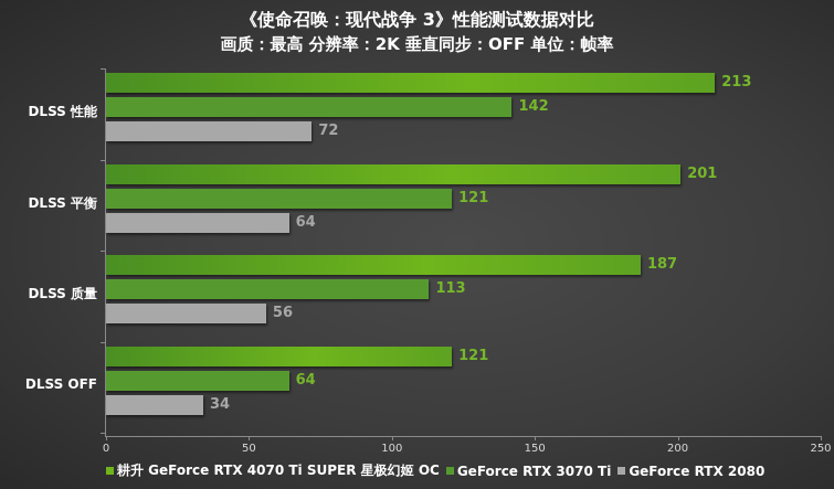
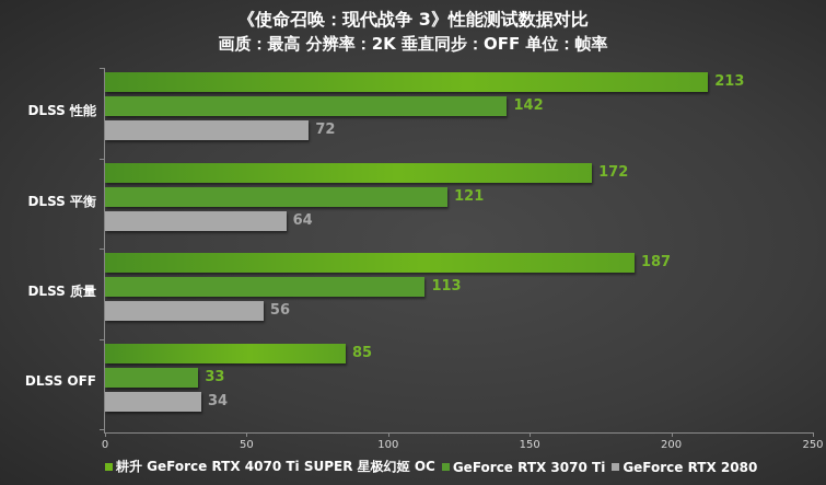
耕升 GeForce RTX 4070 Ti SUPER 星极幻姬 OC/DLSS 平衡: 201 -> 172
耕升 GeForce RTX 4070 Ti SUPER 星极幻姬 OC/DLSS OFF: 121 -> 85
GeForce RTX 3070 Ti/DLSS OFF: 64 -> 33
